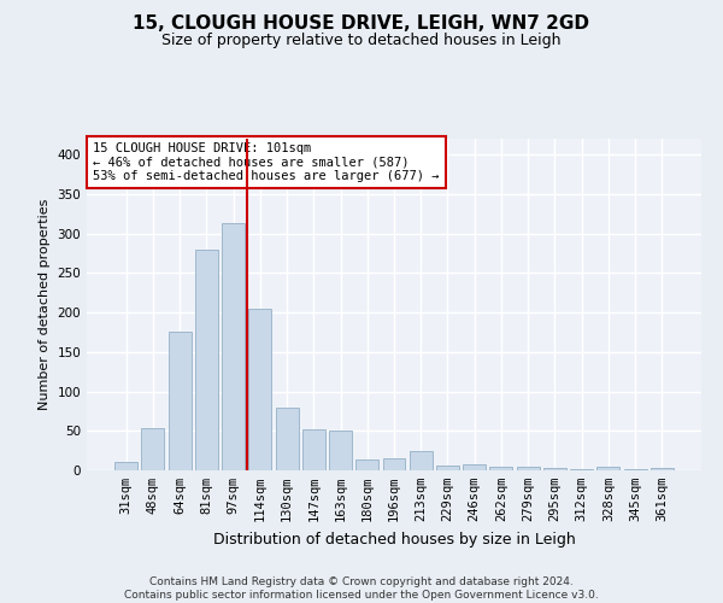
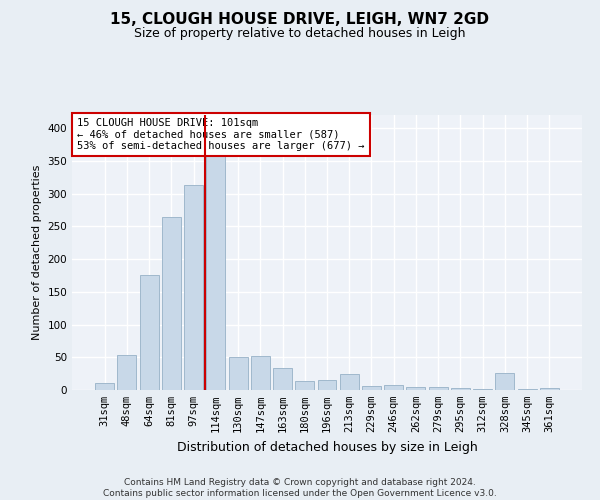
81sqm: 280 -> 264
114sqm: 204 -> 358
130sqm: 80 -> 50
163sqm: 51 -> 34
328sqm: 5 -> 26
